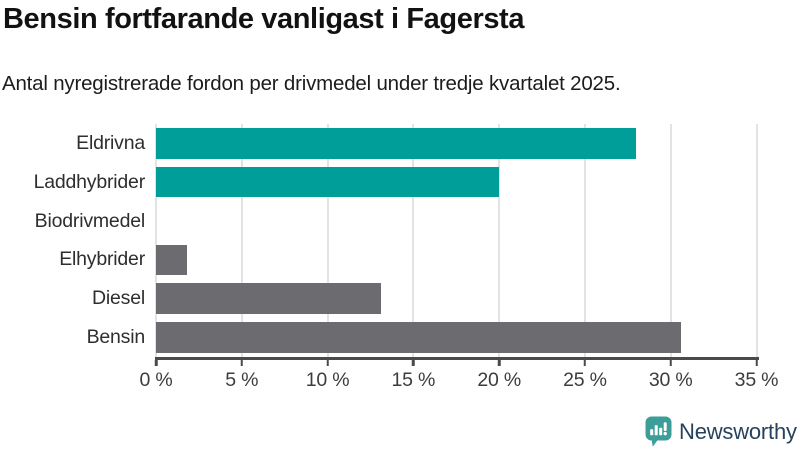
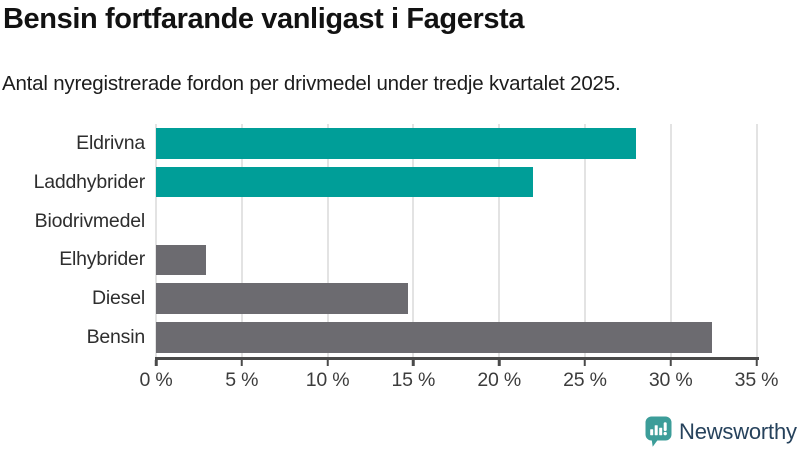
Laddhybrider: 20.0% -> 22.0%
Elhybrider: 1.8% -> 2.9%
Diesel: 13.1% -> 14.7%
Bensin: 30.6% -> 32.4%
